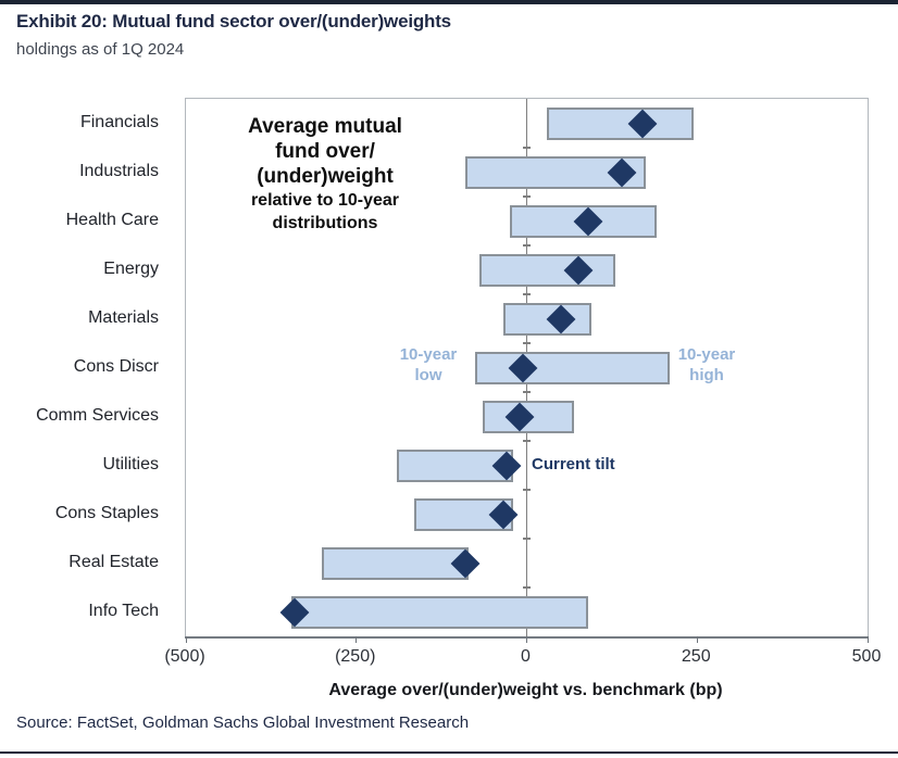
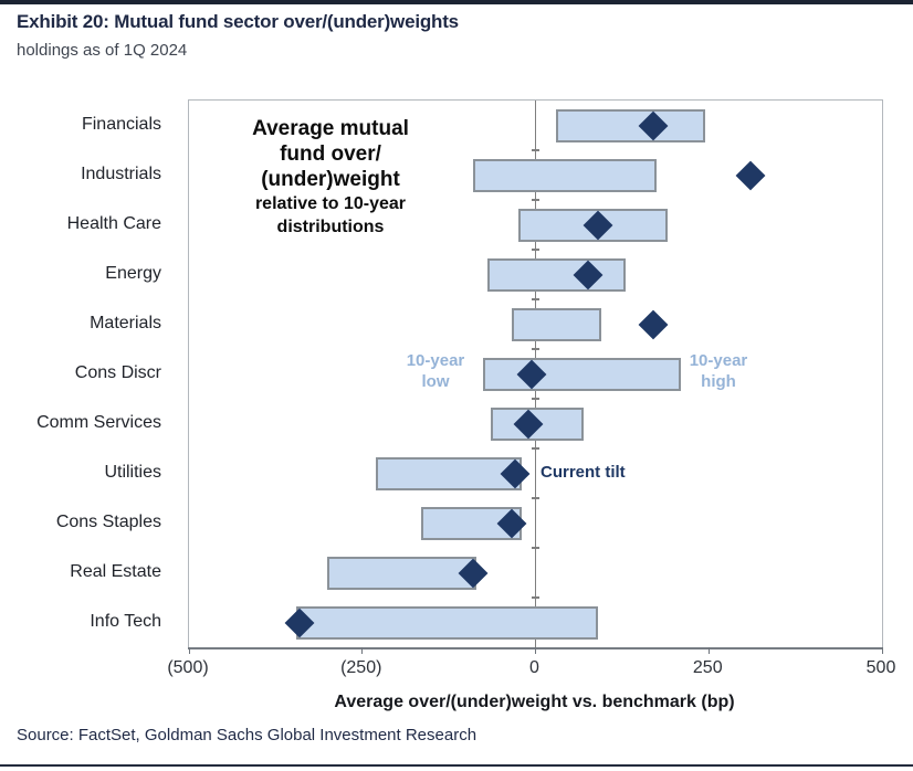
Current tilt/Industrials: 140 -> 310
Current tilt/Materials: 50 -> 170
10-year low/Utilities: -190 -> -230
